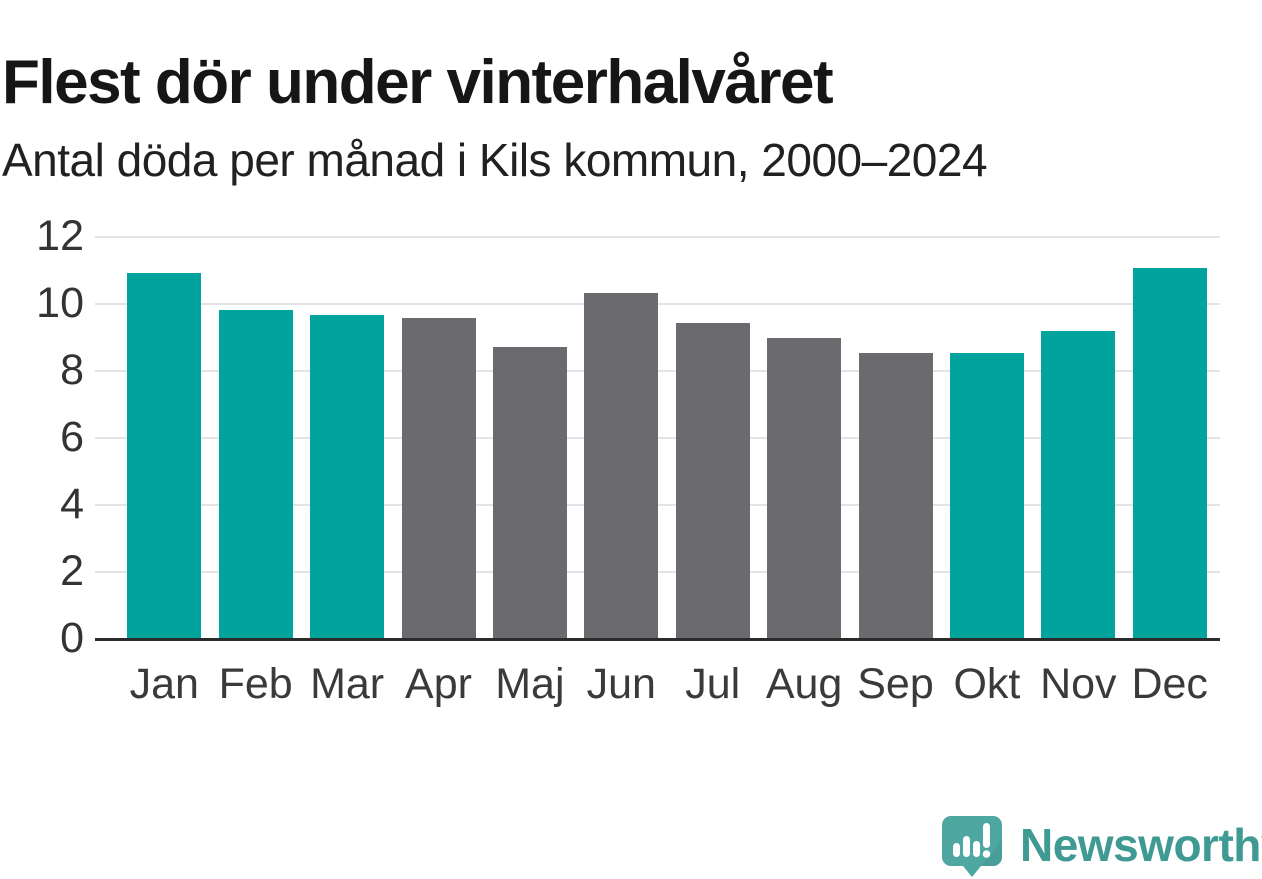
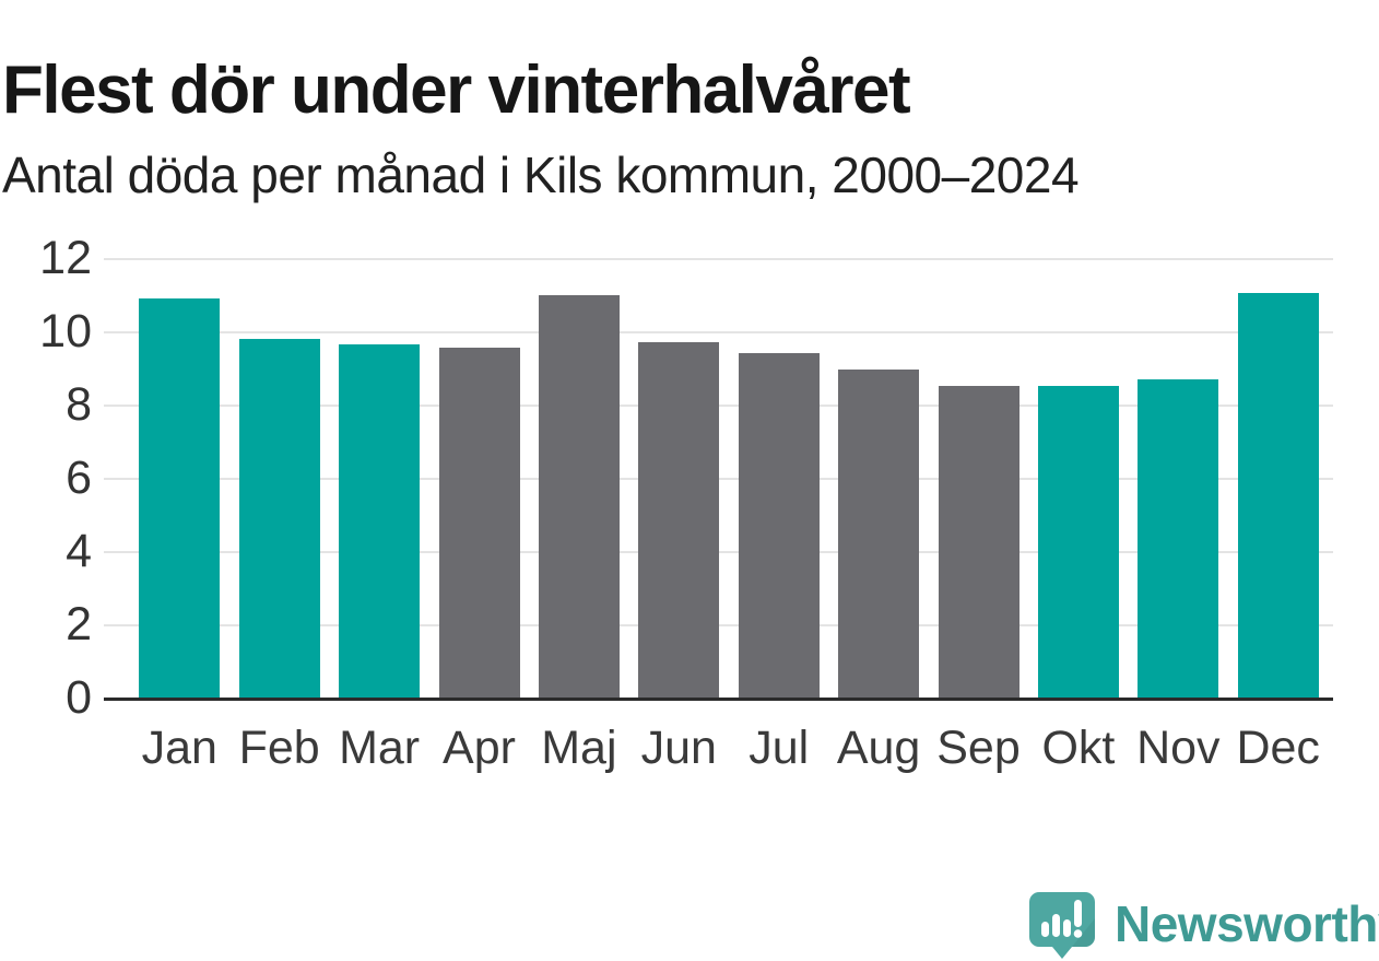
Maj: 8.7 -> 11.0
Jun: 10.3 -> 9.7
Nov: 9.2 -> 8.7
